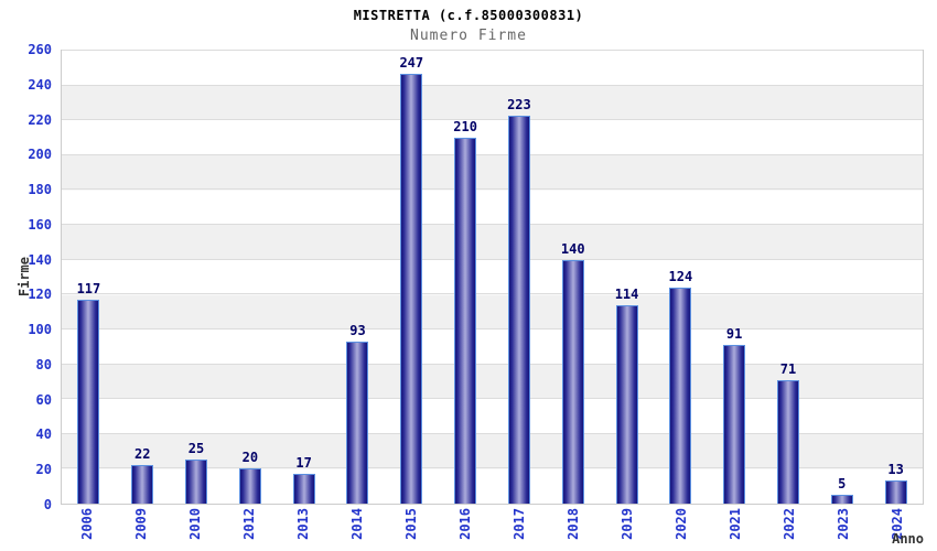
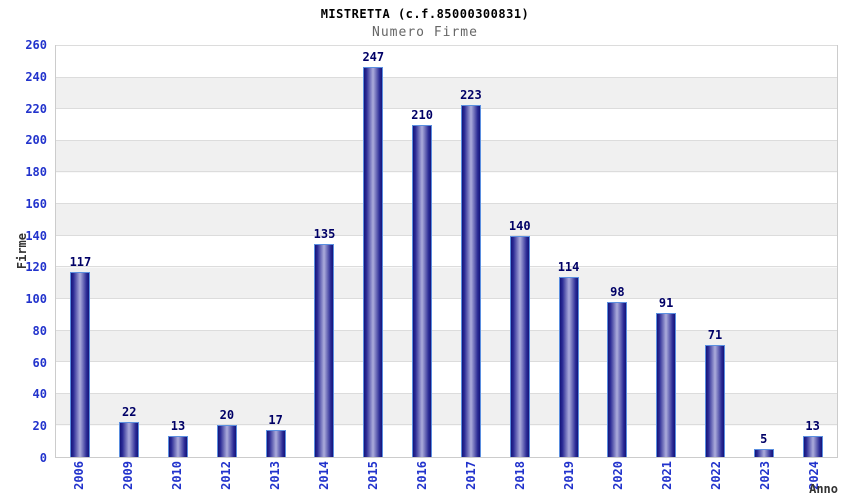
2010: 25 -> 13
2014: 93 -> 135
2020: 124 -> 98
